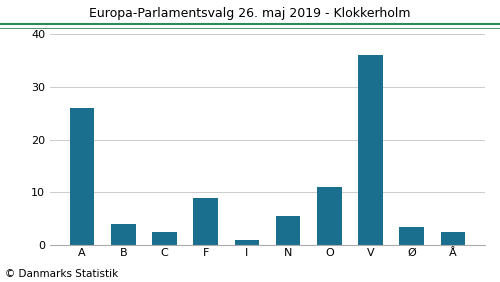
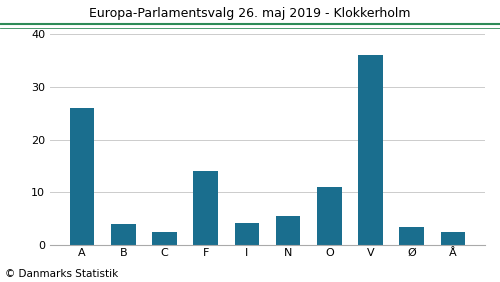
F: 9.0 -> 14.0
I: 1.0 -> 4.2
